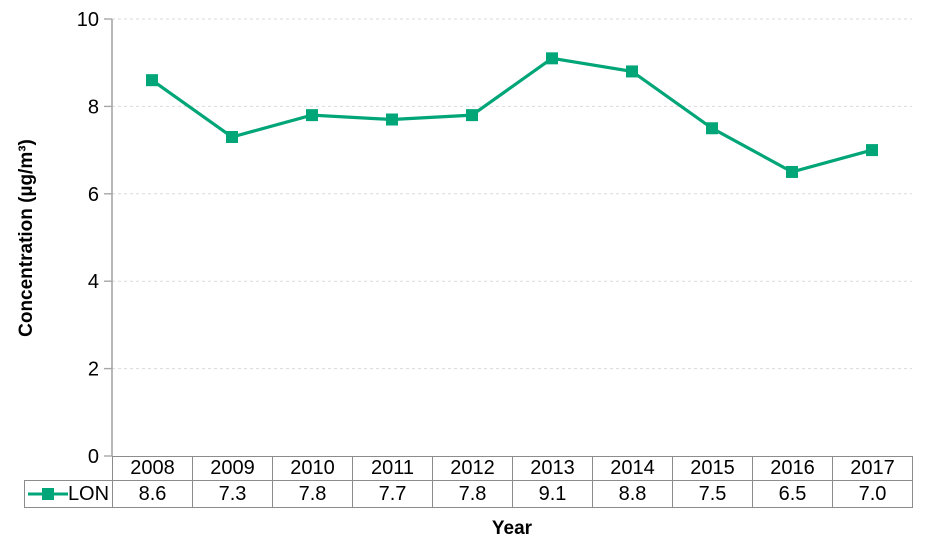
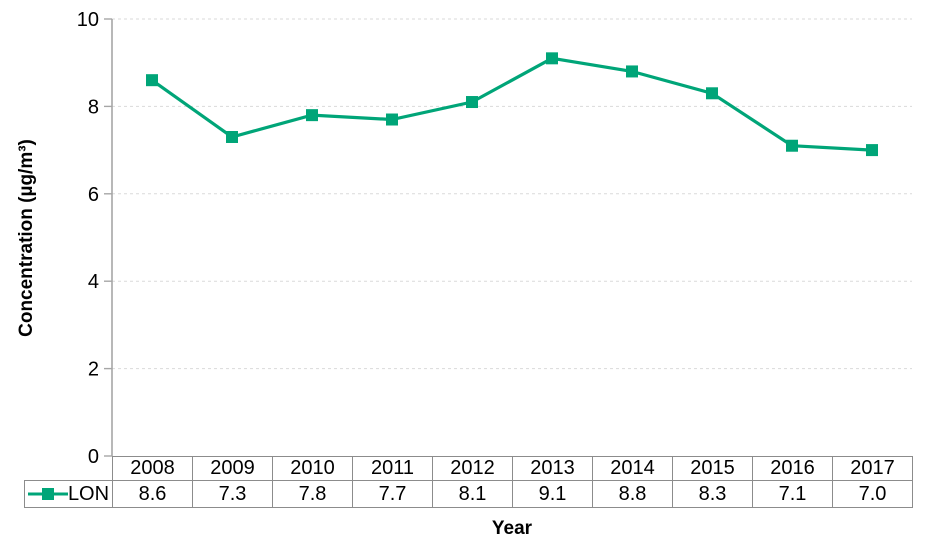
2012: 7.8 -> 8.1
2015: 7.5 -> 8.3
2016: 6.5 -> 7.1
